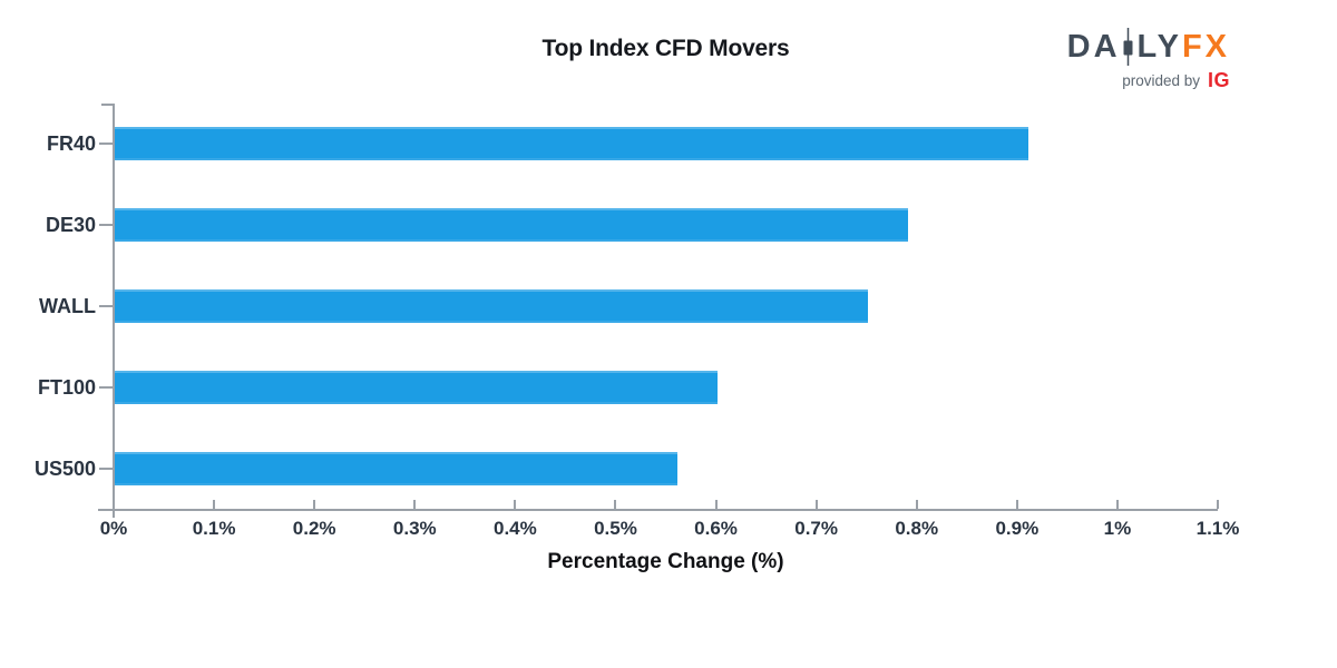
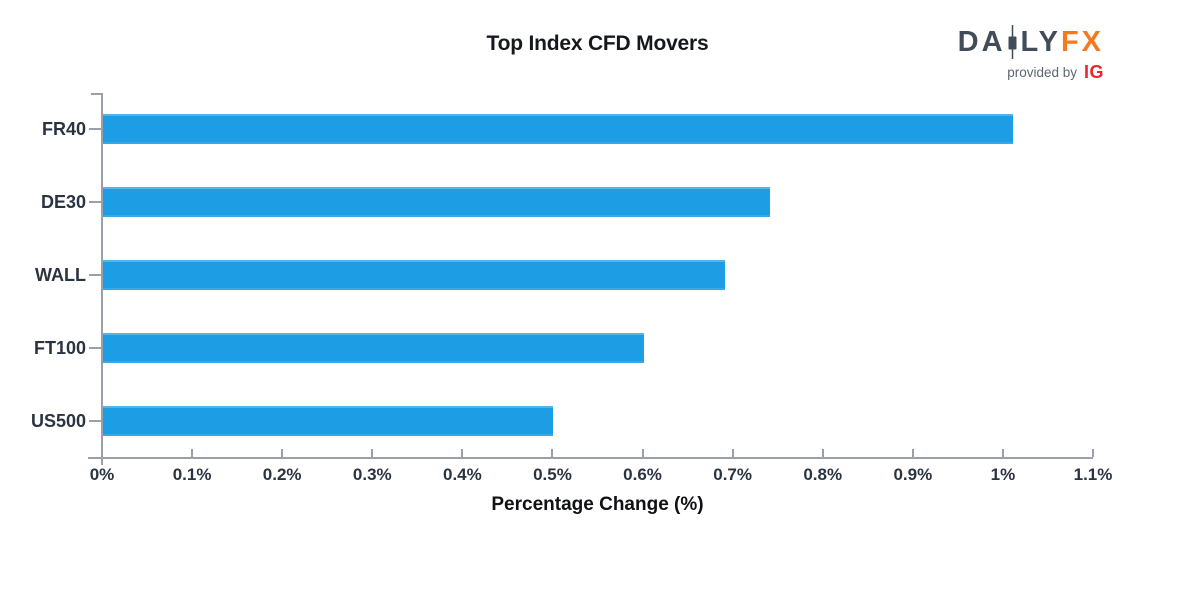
FR40: 0.91% -> 1.01%
DE30: 0.79% -> 0.74%
WALL: 0.75% -> 0.69%
US500: 0.56% -> 0.50%
